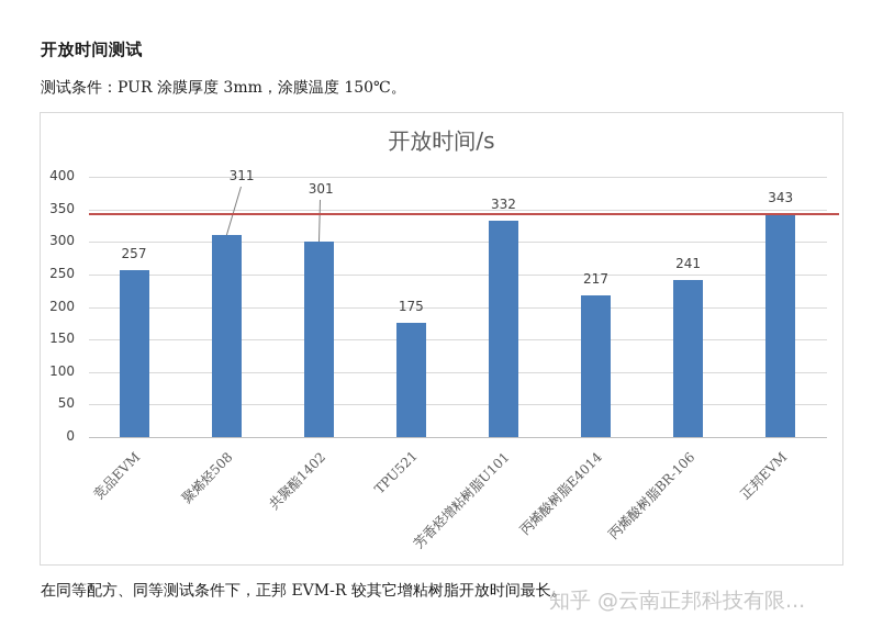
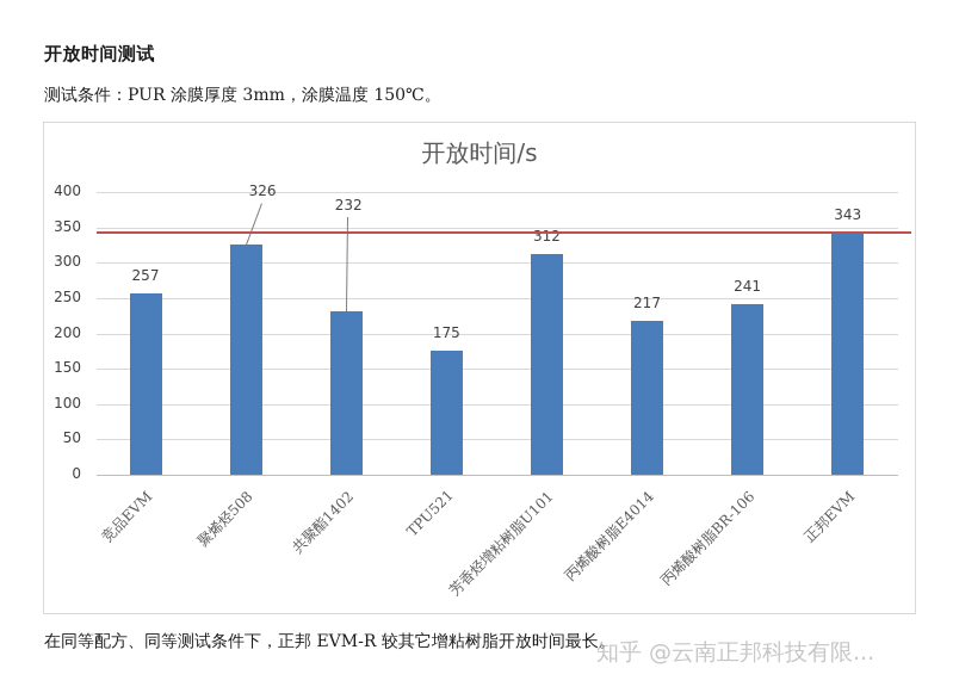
聚烯烃508: 311 -> 326
共聚酯1402: 301 -> 232
芳香烃增粘树脂U101: 332 -> 312
